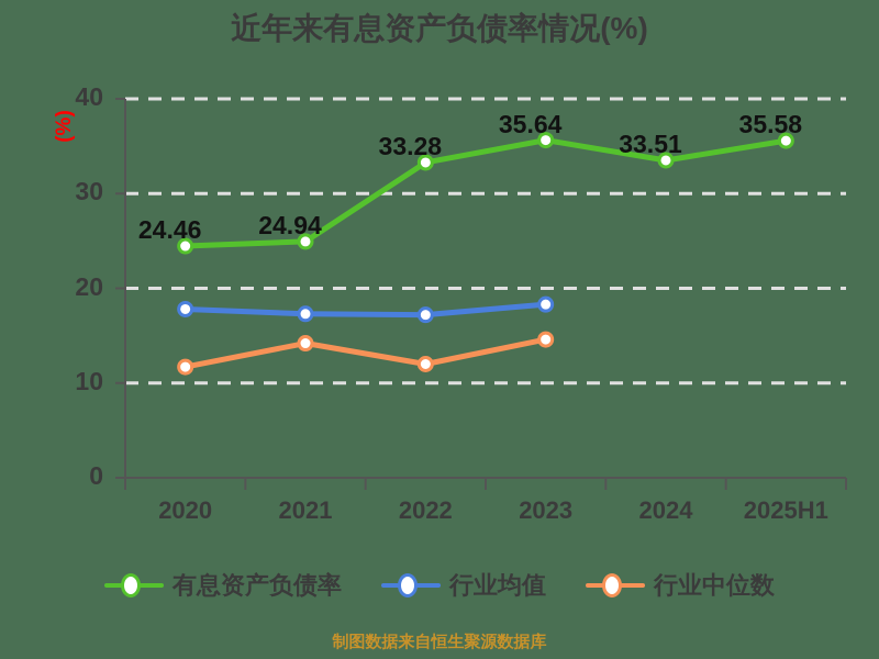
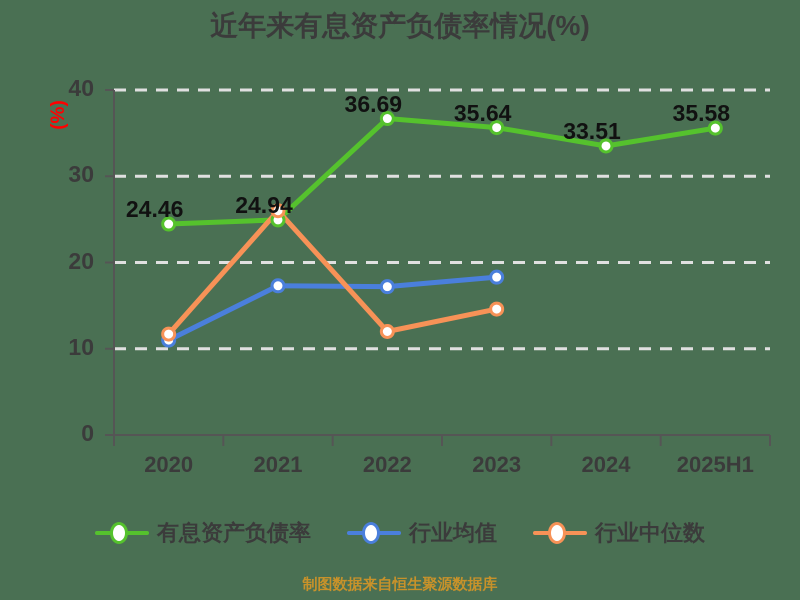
行业均值/2020: 18 -> 11
行业中位数/2021: 14 -> 26
有息资产负债率/2022: 33.28 -> 36.69
